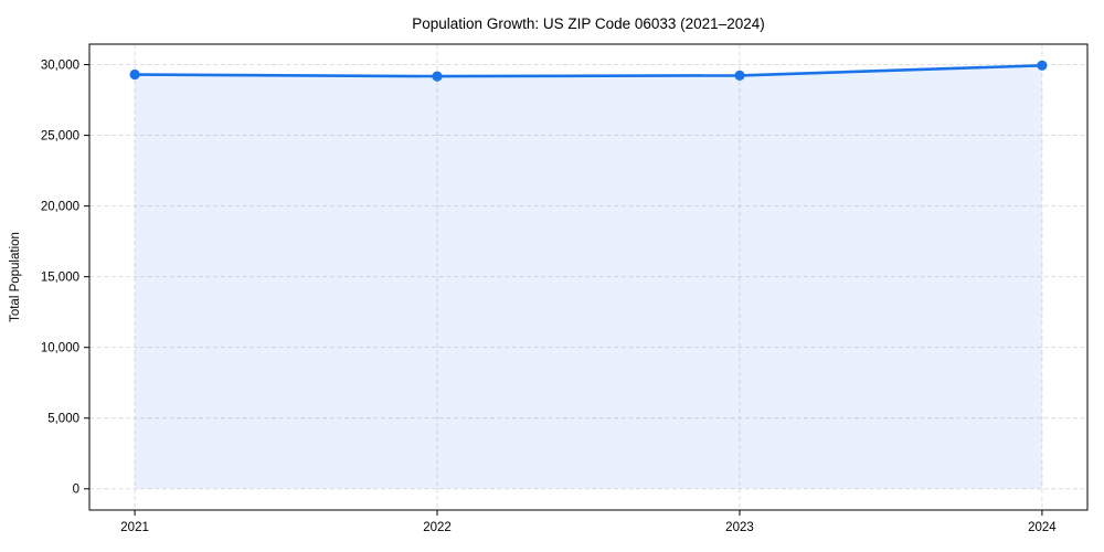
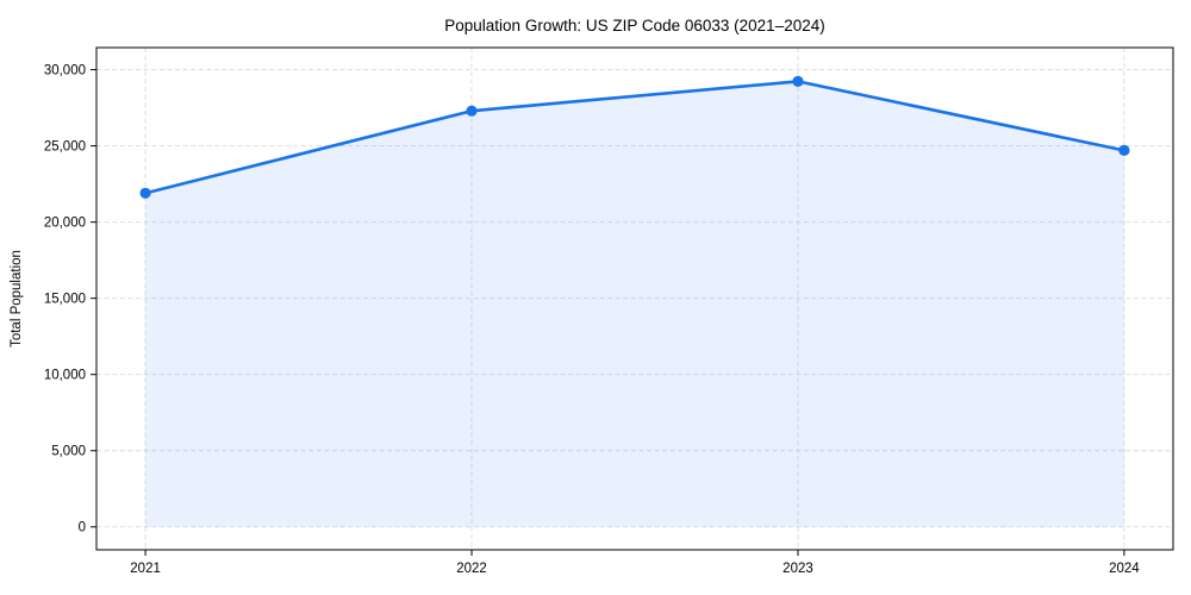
2021: 29300 -> 21900
2022: 29200 -> 27300
2024: 29900 -> 24700
